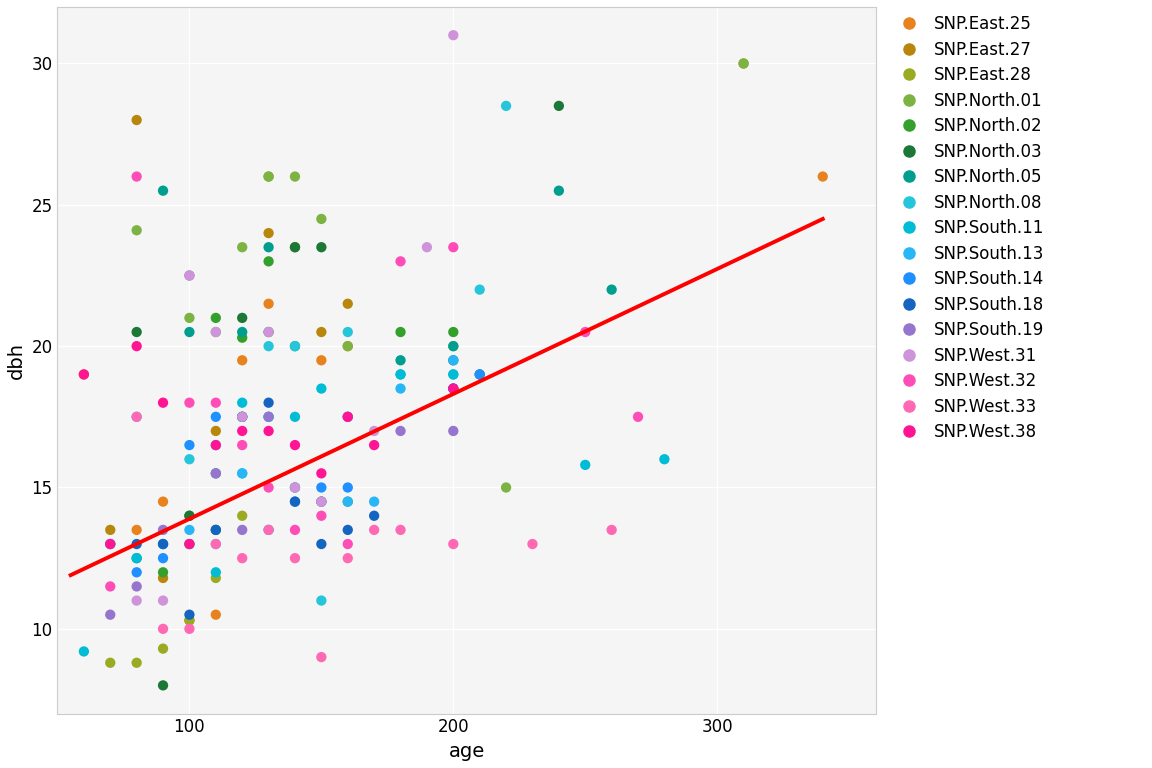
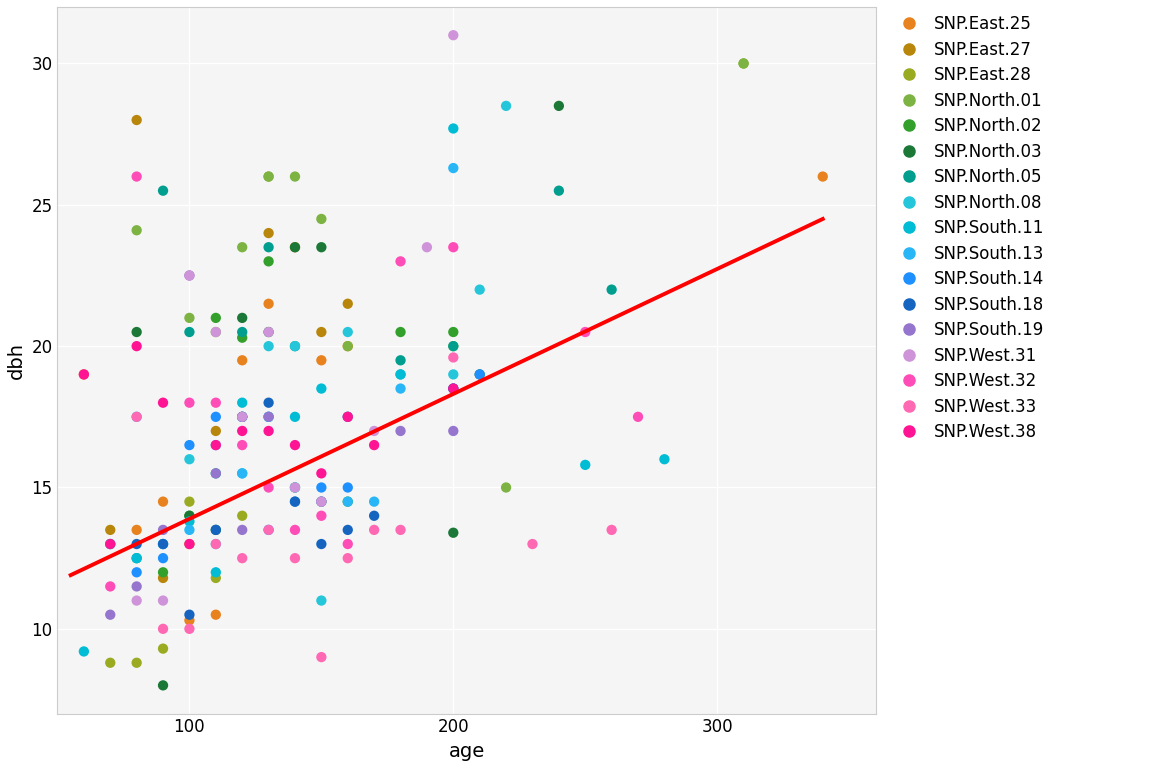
SNP.East.28/100: 10.3 -> 14.5
SNP.South.11/100: 13.0 -> 13.8
SNP.North.03/200: 19.5 -> 13.4
SNP.South.11/200: 19.0 -> 27.7
SNP.South.13/200: 19.5 -> 26.3
SNP.West.33/200: 13.0 -> 19.6
